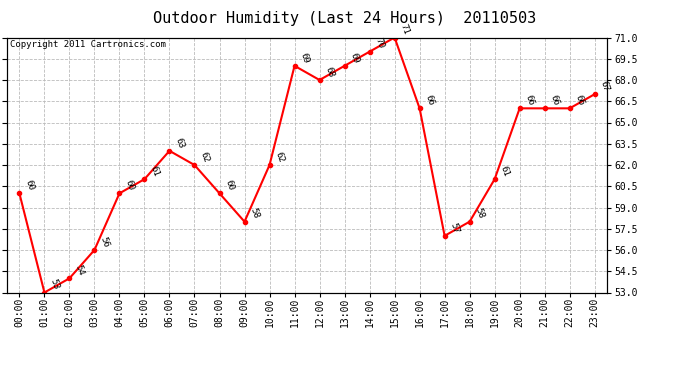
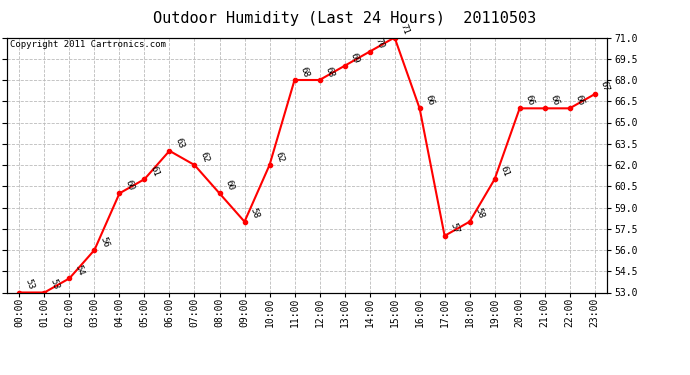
00:00: 60 -> 53
11:00: 69 -> 68
